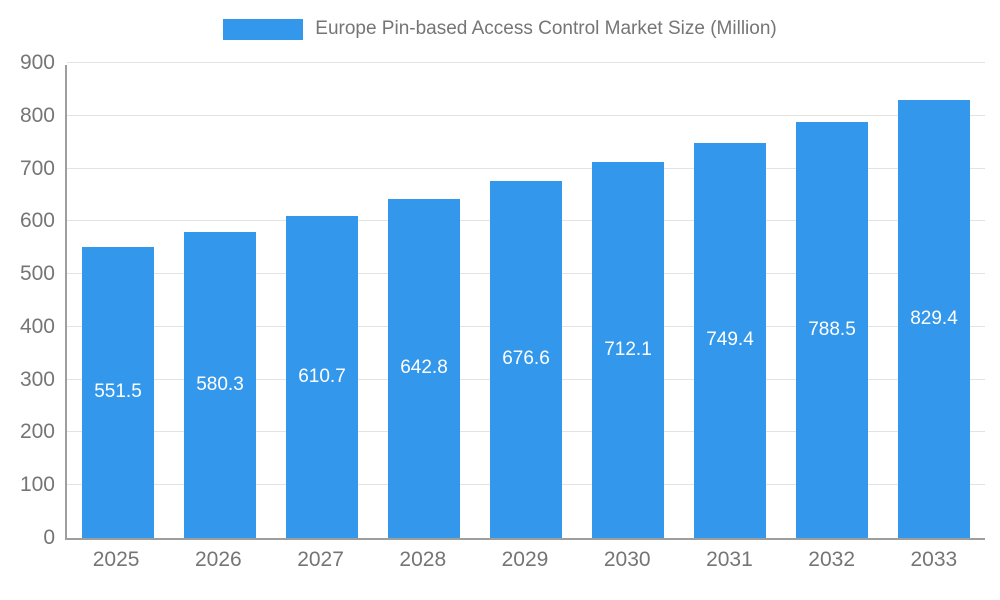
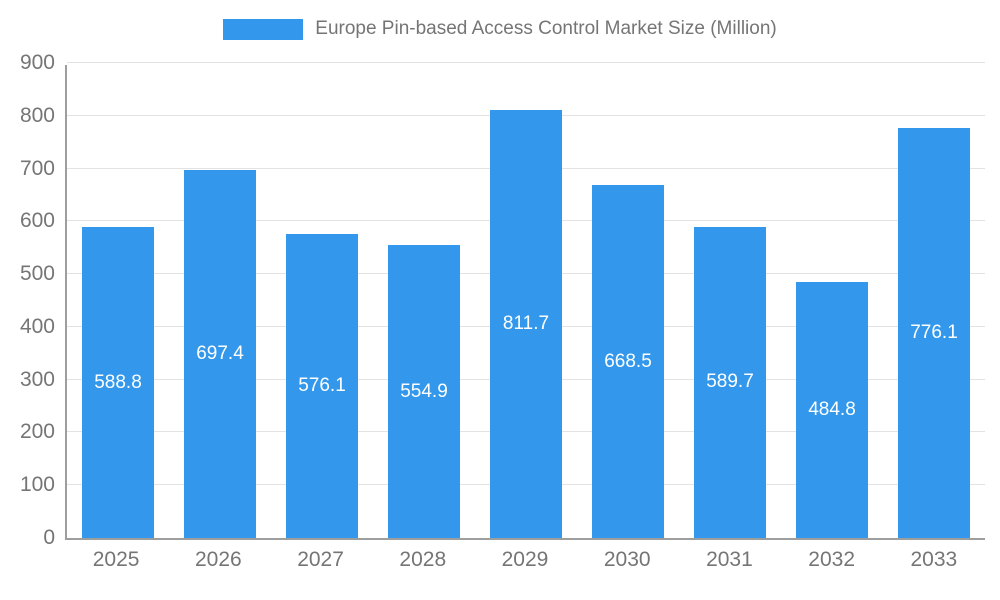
2025: 551.5 -> 588.8
2026: 580.3 -> 697.4
2027: 610.7 -> 576.1
2028: 642.8 -> 554.9
2029: 676.6 -> 811.7
2030: 712.1 -> 668.5
2031: 749.4 -> 589.7
2032: 788.5 -> 484.8
2033: 829.4 -> 776.1
